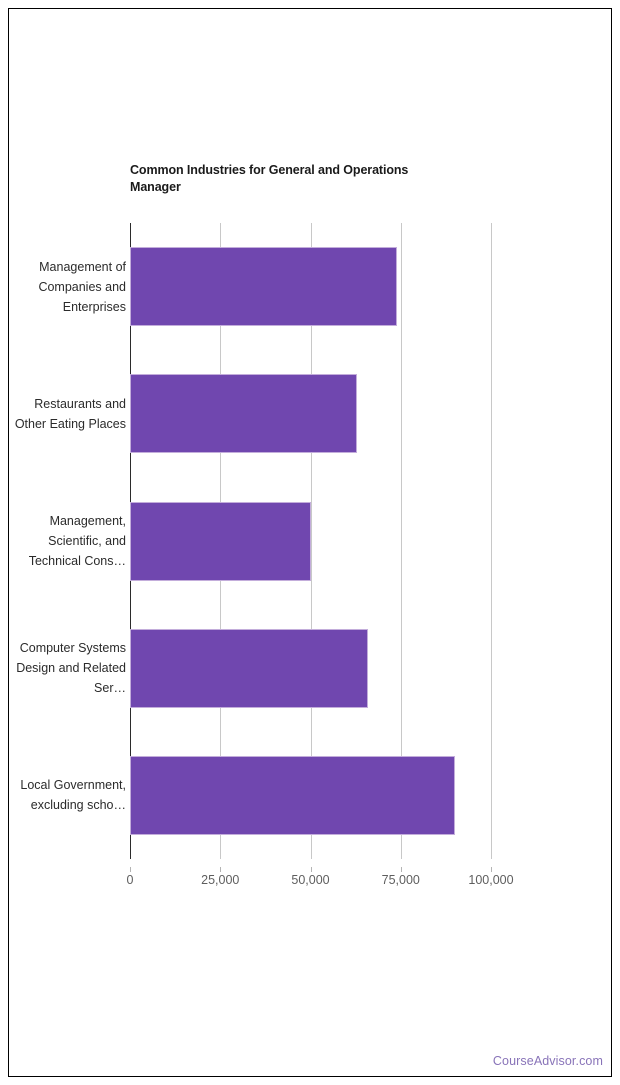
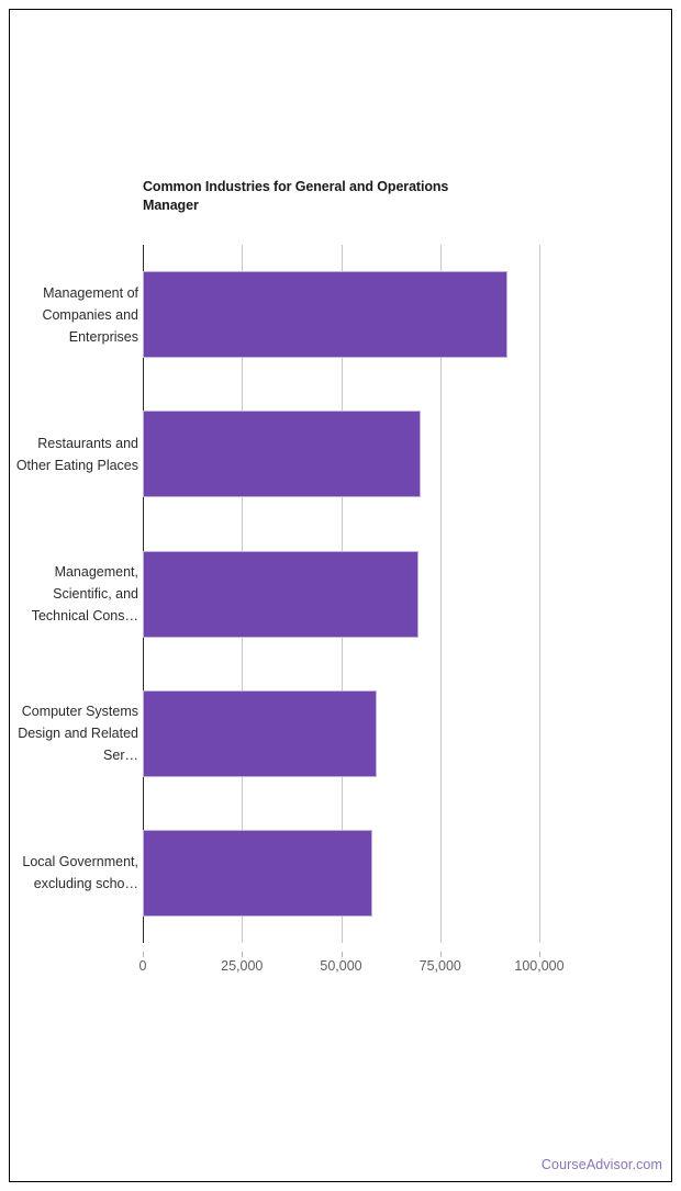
Management of Companies and Enterprises: 74000 -> 92000
Restaurants and Other Eating Places: 63000 -> 70000
Management, Scientific, and Technical Cons…: 50000 -> 70000
Computer Systems Design and Related Ser…: 66000 -> 59000
Local Government, excluding scho…: 90000 -> 58000
